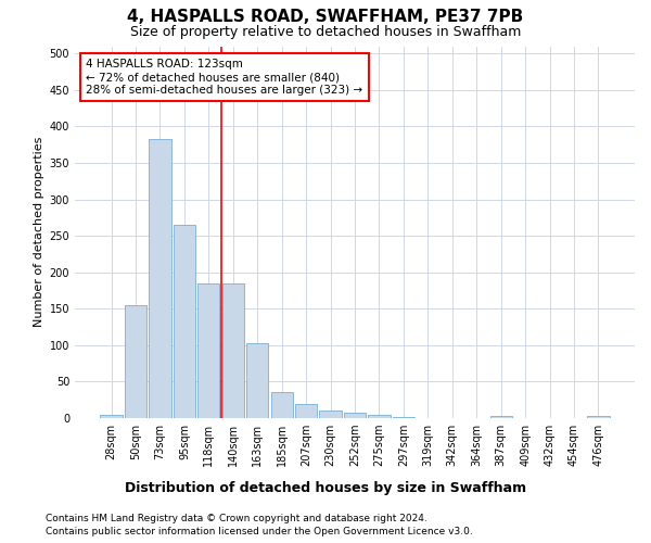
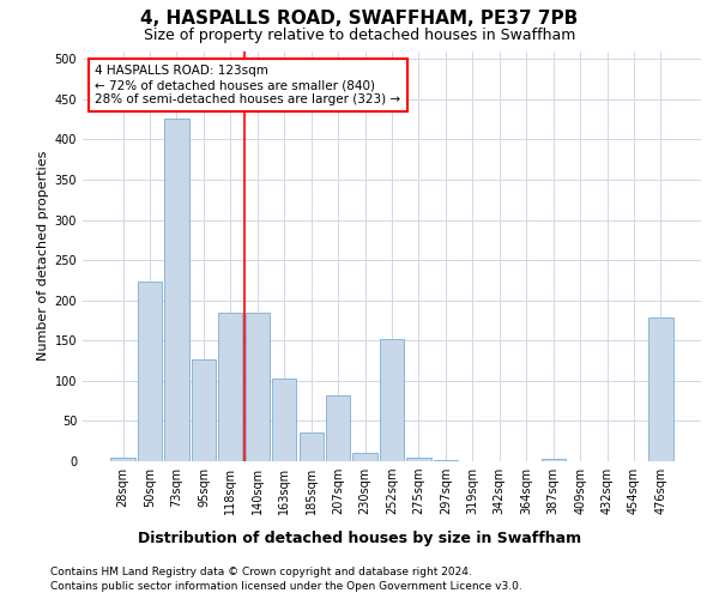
50sqm: 155 -> 224
73sqm: 383 -> 426
95sqm: 265 -> 126
207sqm: 19 -> 82
252sqm: 8 -> 152
476sqm: 3 -> 178
